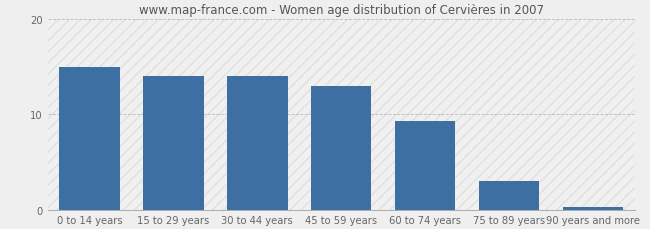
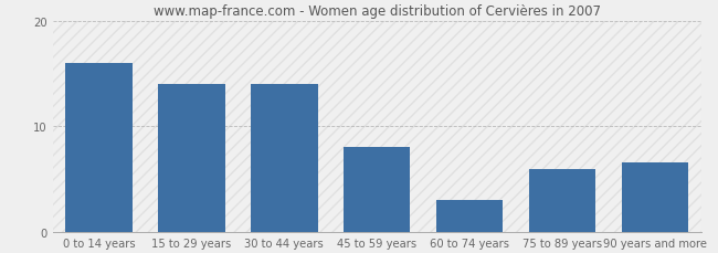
0 to 14 years: 15.0 -> 16.0
45 to 59 years: 13.0 -> 8.0
60 to 74 years: 9.3 -> 3.0
75 to 89 years: 3.0 -> 6.0
90 years and more: 0.3 -> 6.6
